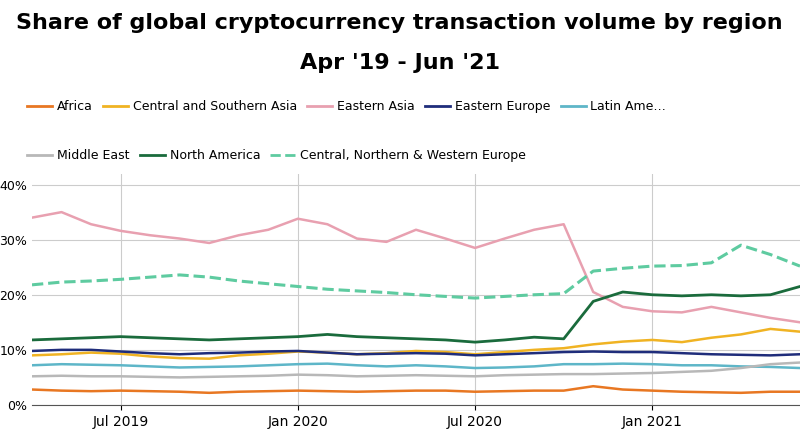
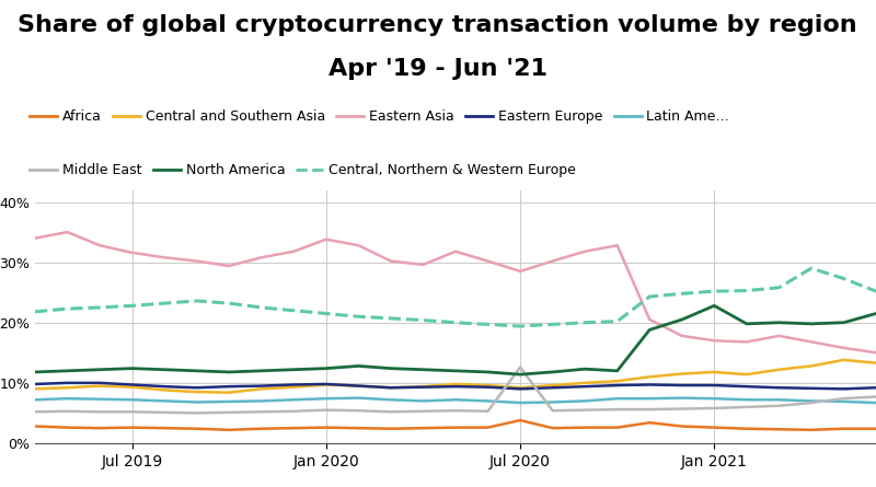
Africa/Jul 2020: 2.4% -> 3.8%
Middle East/Jul 2020: 5.2% -> 12.6%
North America/Jan 2021: 20.0% -> 22.8%
